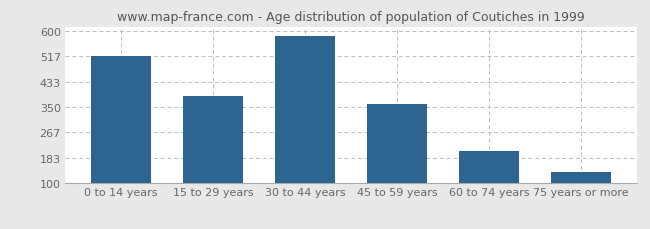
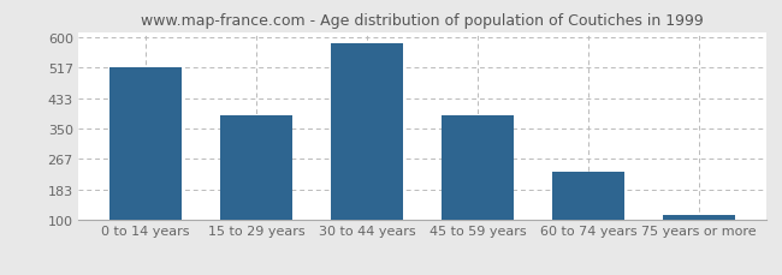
45 to 59 years: 360 -> 385
60 to 74 years: 205 -> 232
75 years or more: 135 -> 113
